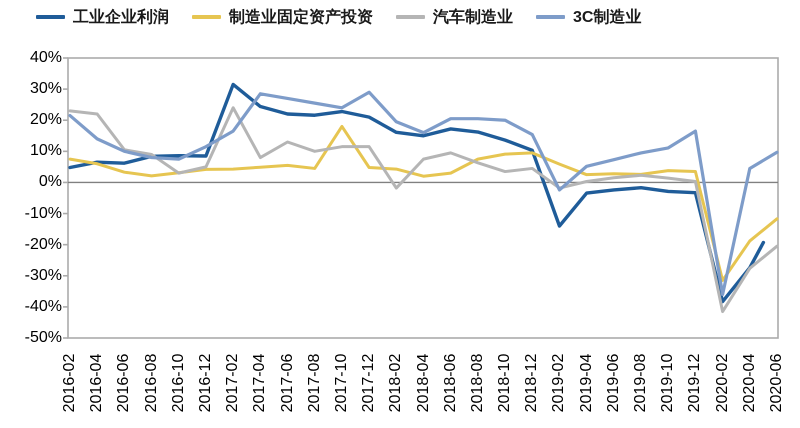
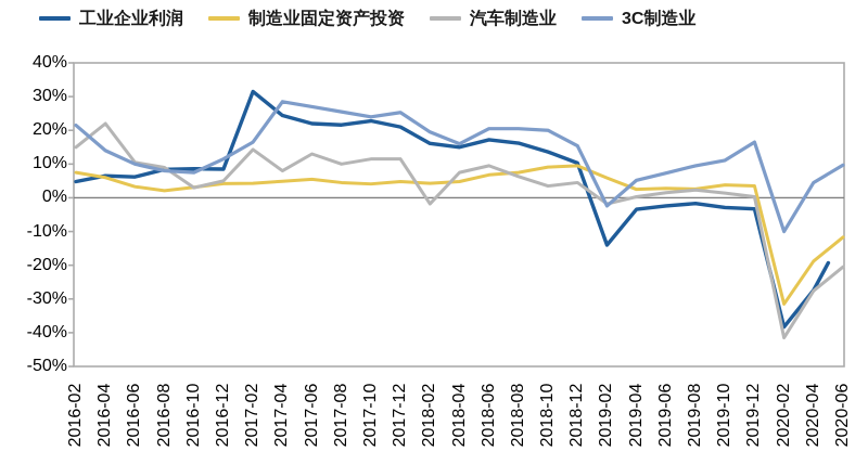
汽车制造业/2016-02: 23% -> 15%
汽车制造业/2017-02: 24% -> 14%
制造业固定资产投资/2017-10: 18% -> 4%
3C制造业/2017-12: 29% -> 25%
制造业固定资产投资/2018-04: 2% -> 5%
制造业固定资产投资/2018-06: 3% -> 7%
3C制造业/2020-02: -36% -> -10%
